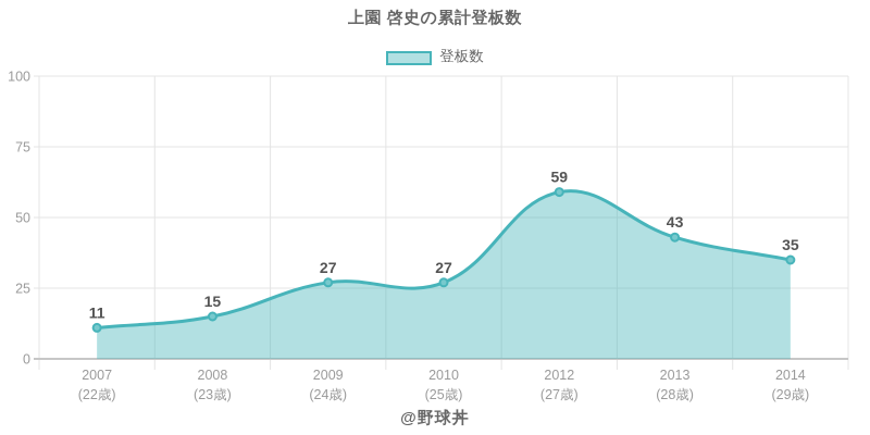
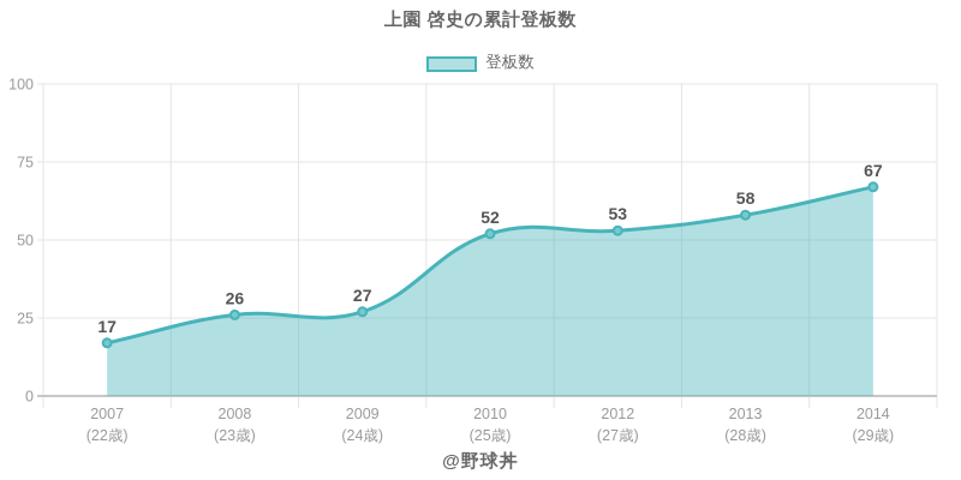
2007: 11 -> 17
2008: 15 -> 26
2010: 27 -> 52
2012: 59 -> 53
2013: 43 -> 58
2014: 35 -> 67
